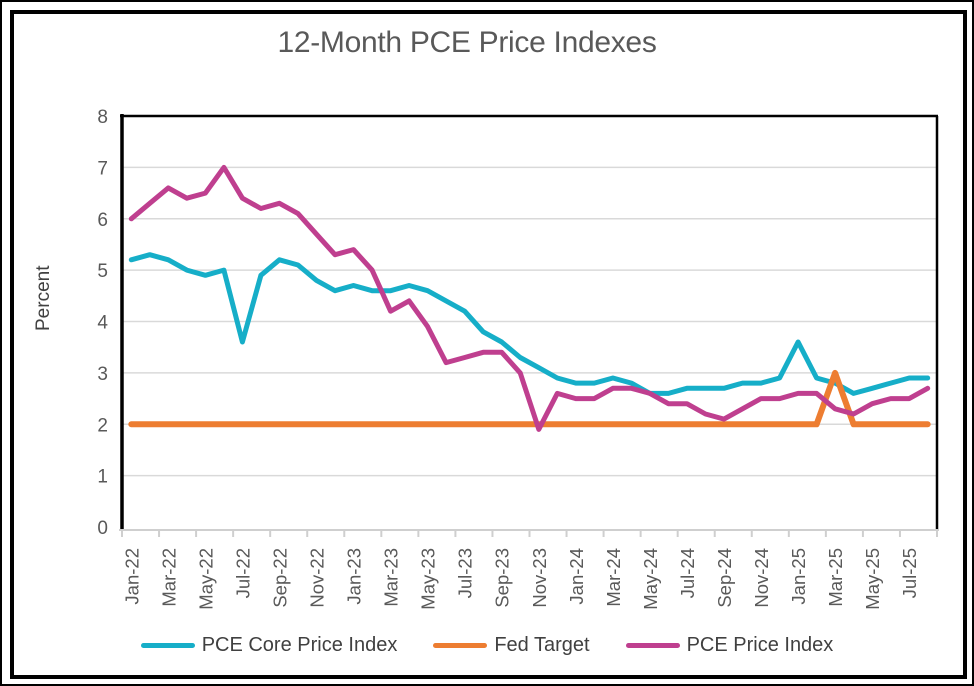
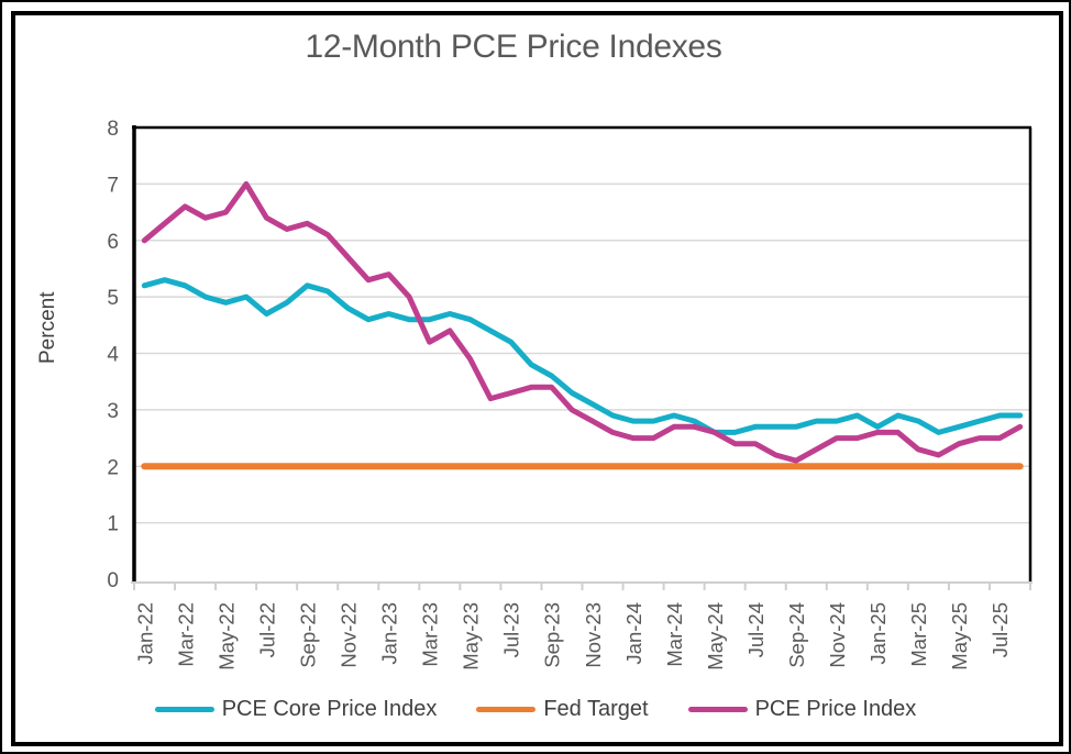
PCE Core Price Index/Jul-22: 3.6 -> 4.7
PCE Price Index/Nov-23: 1.9 -> 2.8
PCE Core Price Index/Jan-25: 3.6 -> 2.7
Fed Target/Mar-25: 3 -> 2
